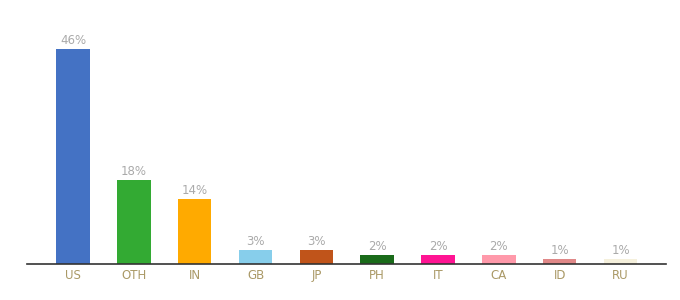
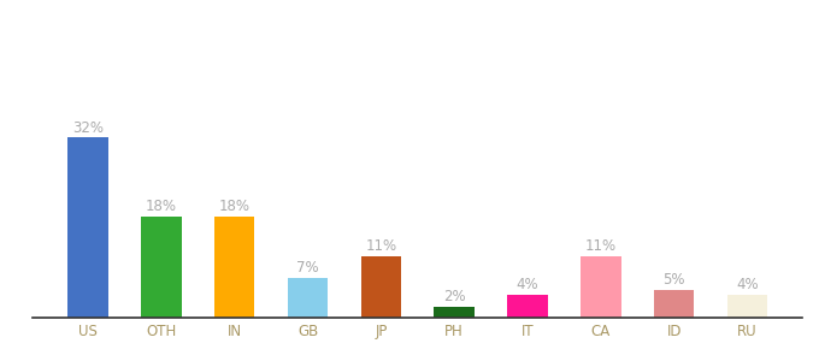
US: 46% -> 32%
IN: 14% -> 18%
GB: 3% -> 7%
JP: 3% -> 11%
IT: 2% -> 4%
CA: 2% -> 11%
ID: 1% -> 5%
RU: 1% -> 4%
